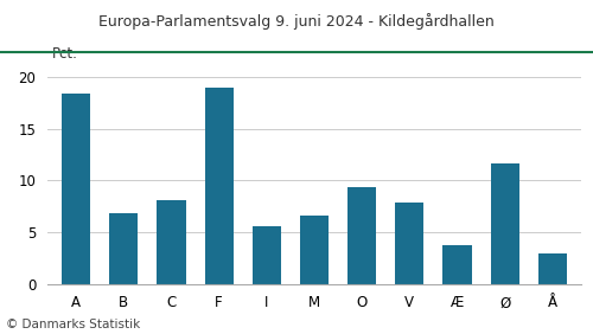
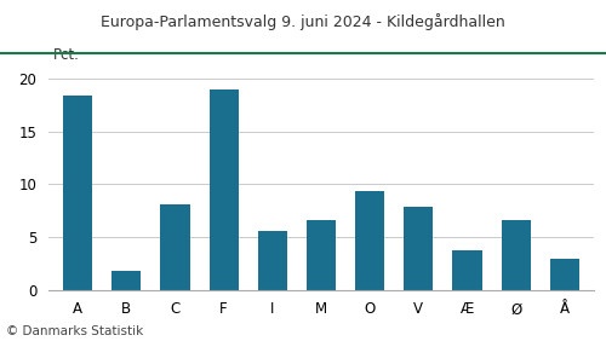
B: 6.8 -> 1.8
Ø: 11.6 -> 6.6
